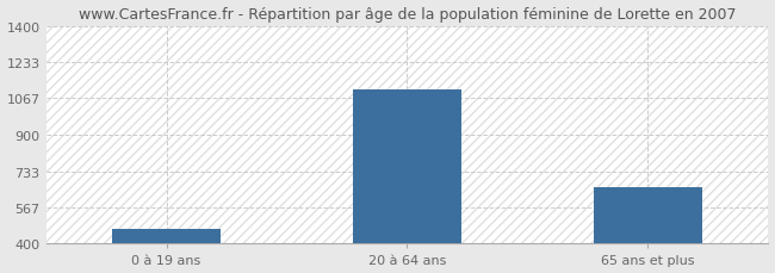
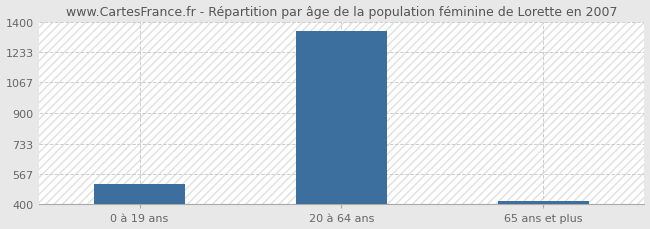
0 à 19 ans: 470 -> 510
20 à 64 ans: 1110 -> 1350
65 ans et plus: 660 -> 420
